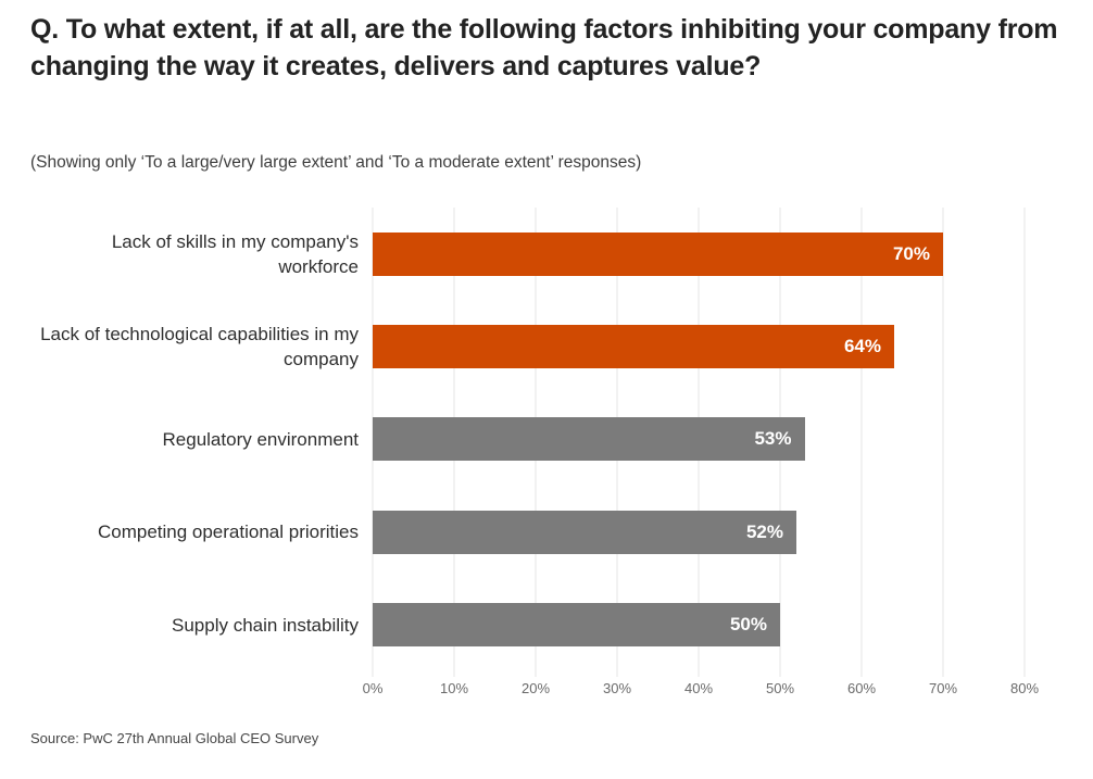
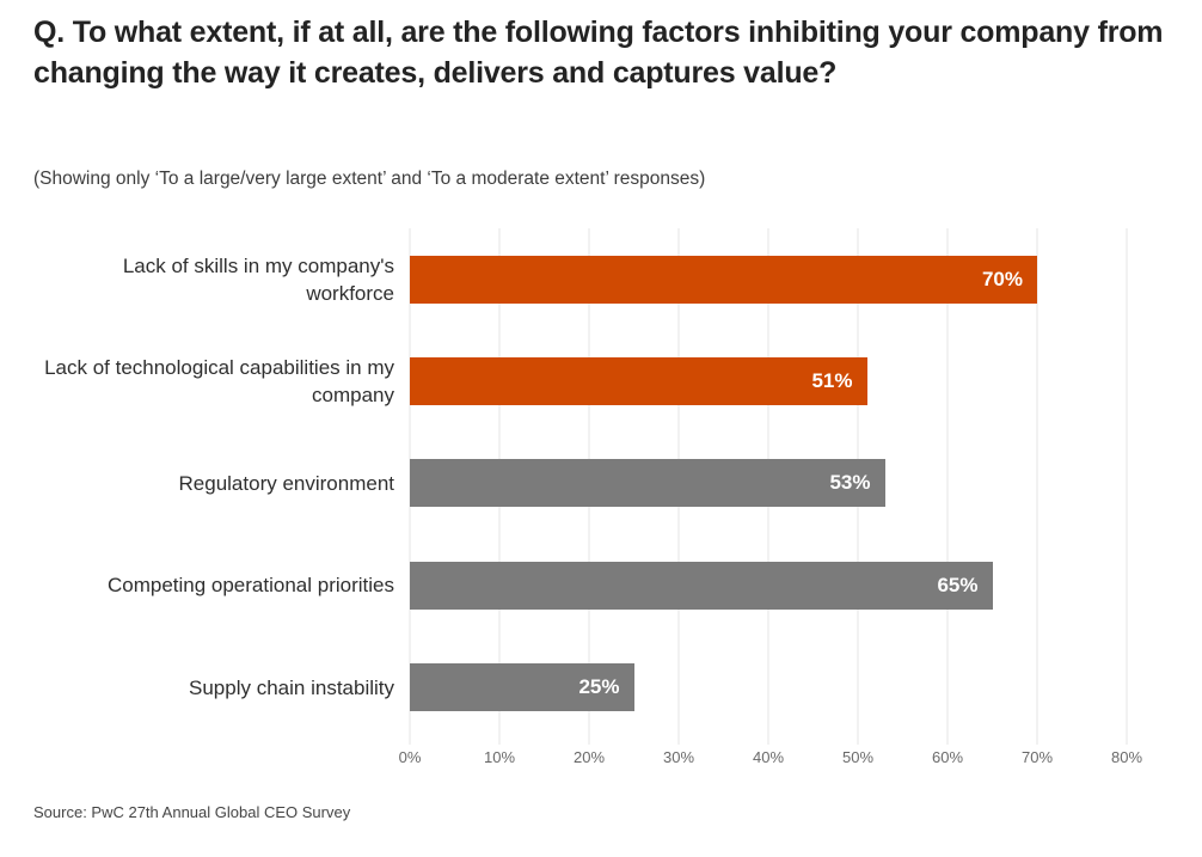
Lack of technological capabilities in my company: 64% -> 51%
Competing operational priorities: 52% -> 65%
Supply chain instability: 50% -> 25%
